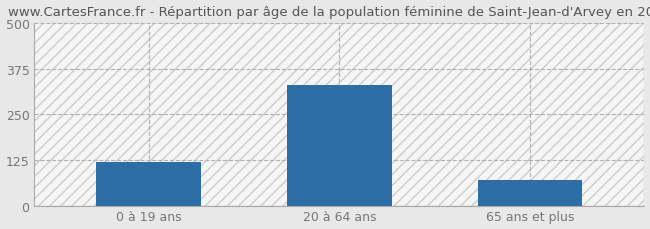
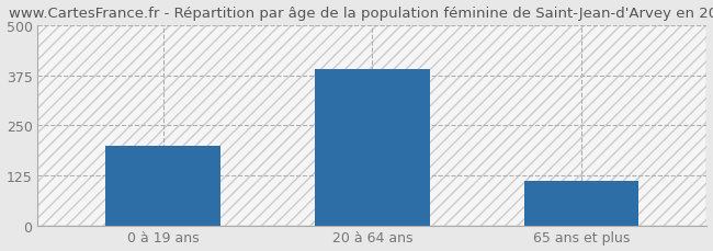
0 à 19 ans: 120 -> 200
20 à 64 ans: 330 -> 390
65 ans et plus: 70 -> 110
